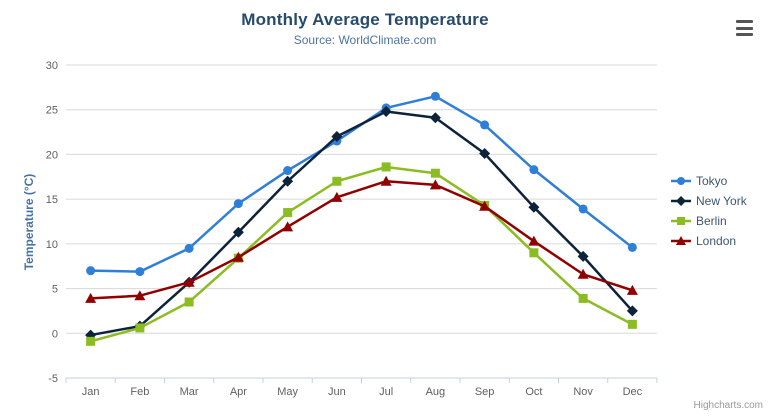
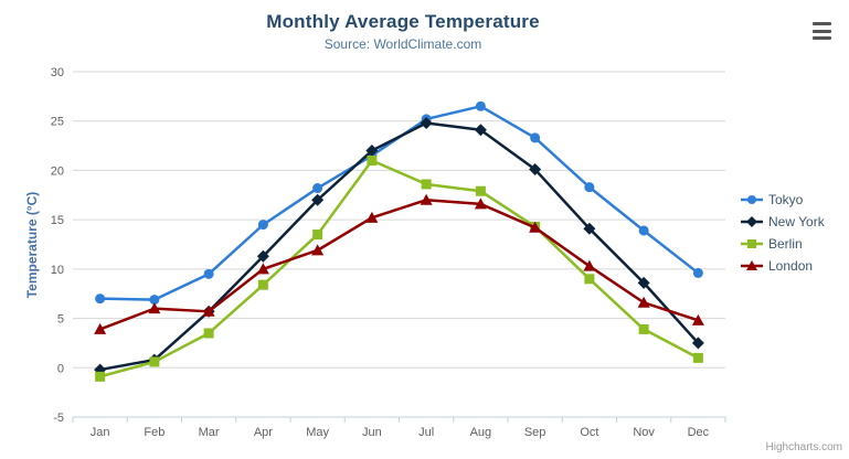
London/Feb: 4 -> 6
London/Apr: 8 -> 10
Berlin/Jun: 17 -> 21
